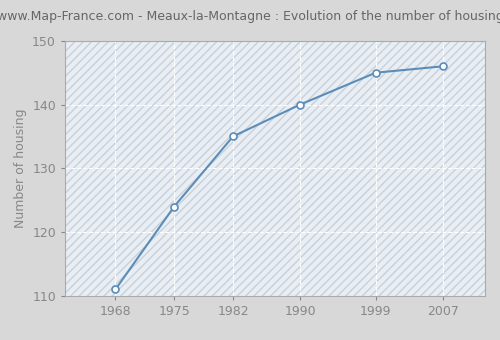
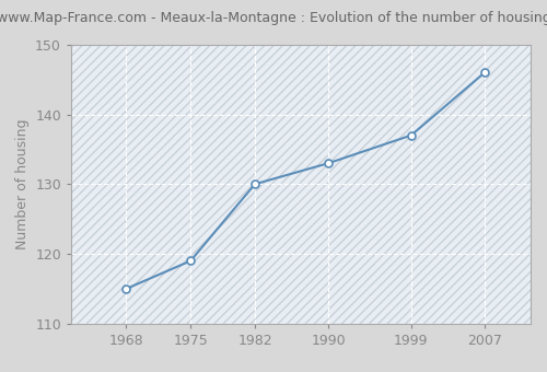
1968: 111 -> 115
1975: 124 -> 119
1982: 135 -> 130
1990: 140 -> 133
1999: 145 -> 137
